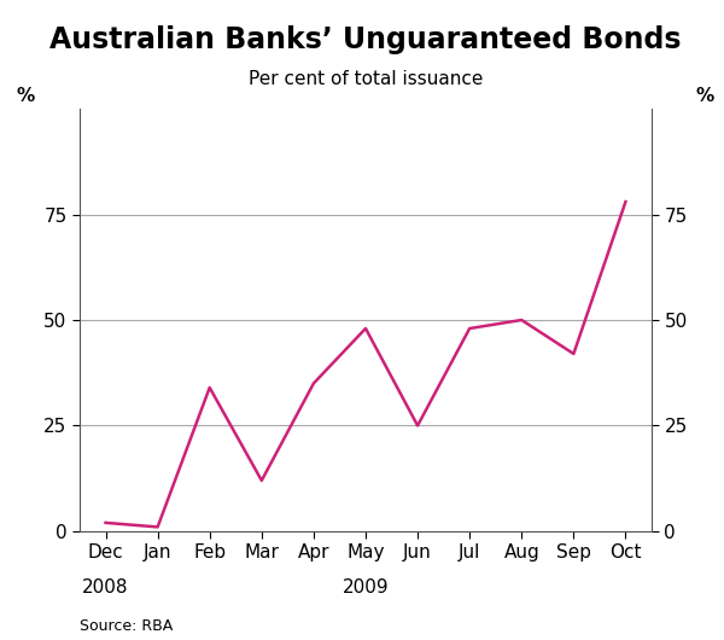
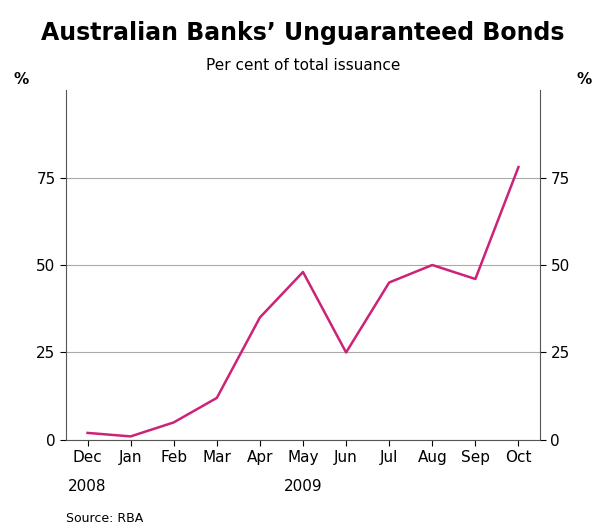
Feb: 34 -> 5
Jul: 48 -> 45
Sep: 42 -> 46
